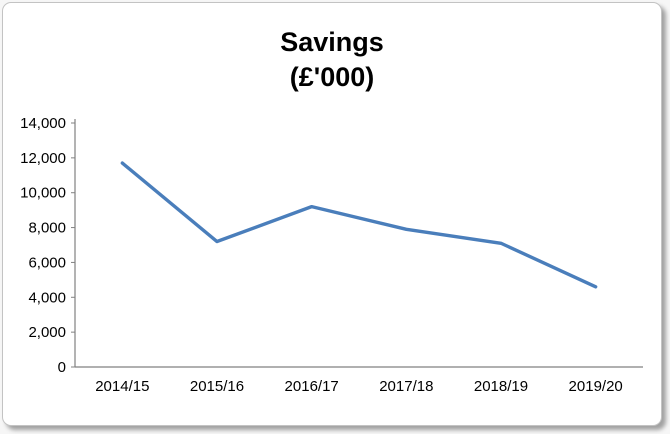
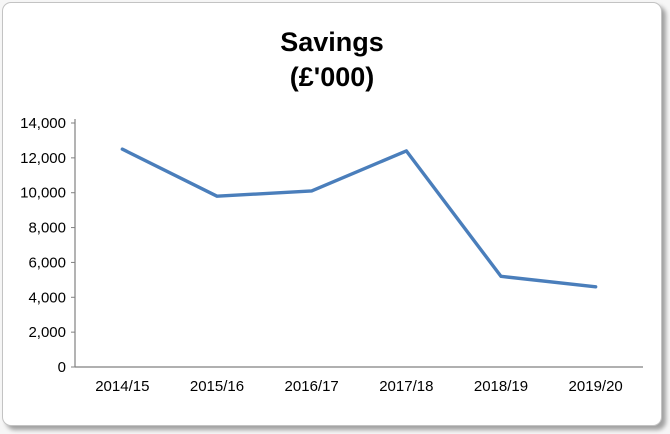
2014/15: 11700 -> 12500
2015/16: 7200 -> 9800
2016/17: 9200 -> 10100
2017/18: 7900 -> 12400
2018/19: 7100 -> 5200
